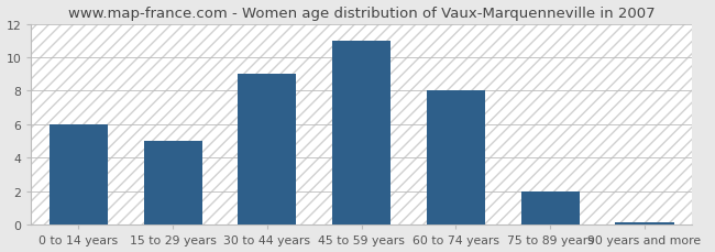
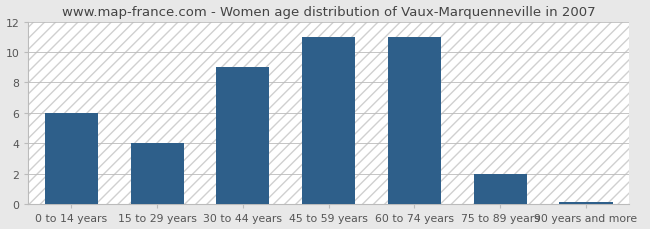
15 to 29 years: 5.0 -> 4.0
60 to 74 years: 8.0 -> 11.0
